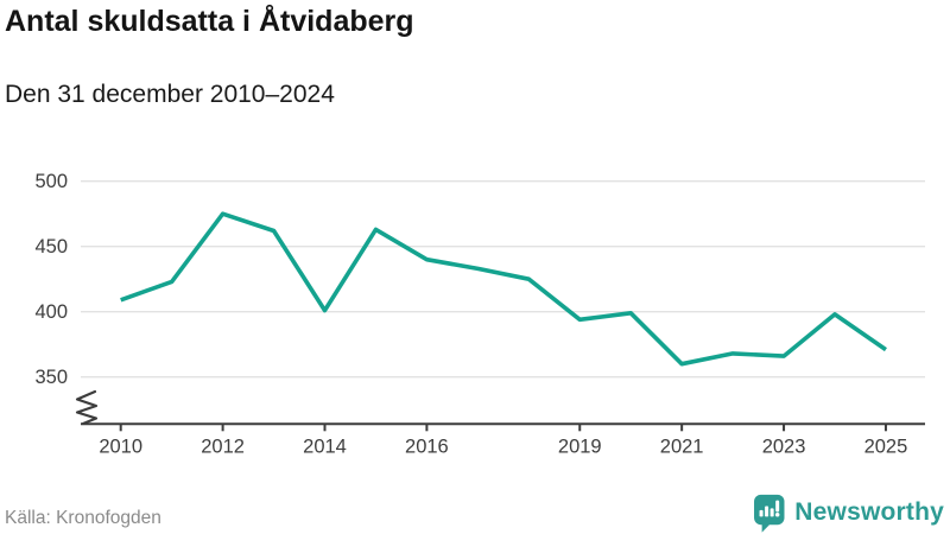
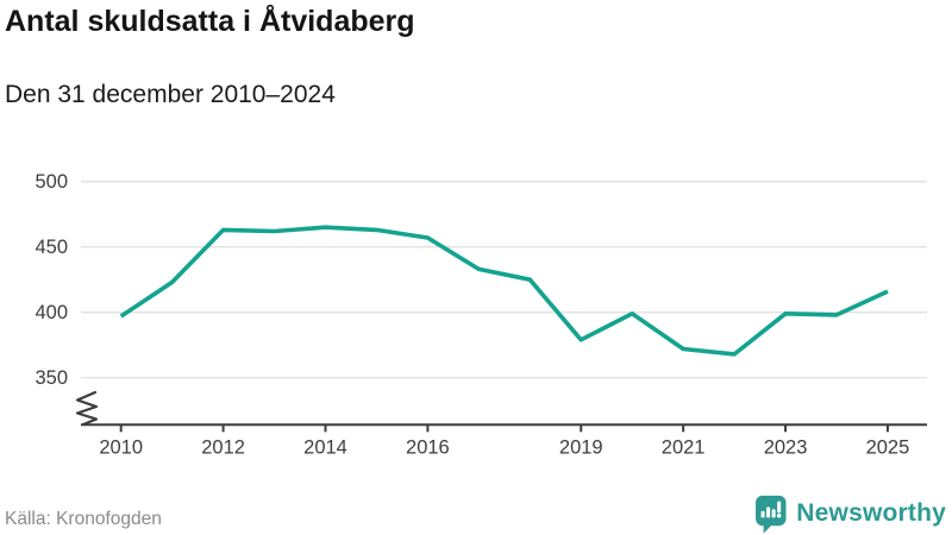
2010: 409 -> 397
2012: 475 -> 463
2014: 401 -> 465
2016: 440 -> 457
2019: 394 -> 379
2021: 360 -> 372
2023: 366 -> 399
2025: 371 -> 416
